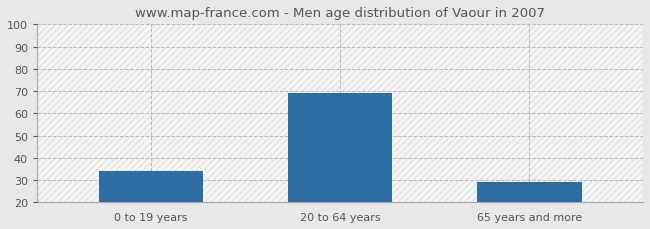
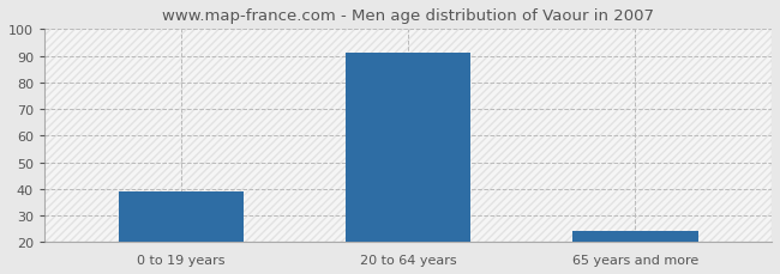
0 to 19 years: 34 -> 39
20 to 64 years: 69 -> 91
65 years and more: 29 -> 24
